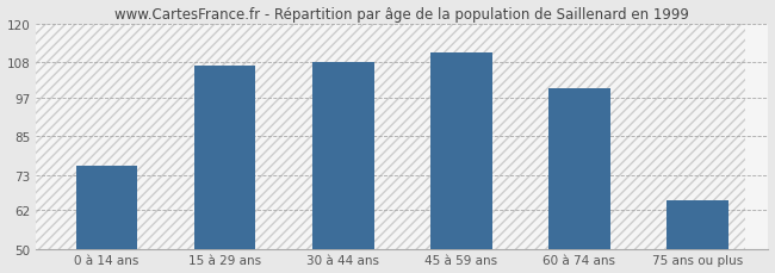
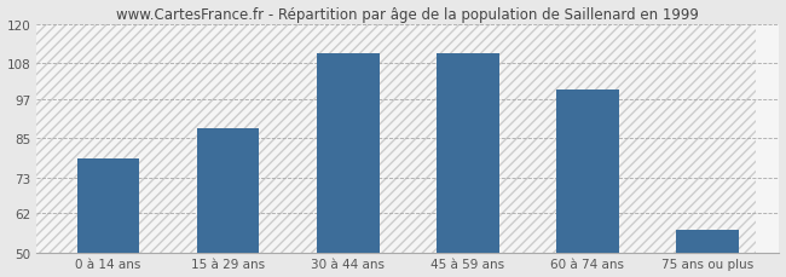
0 à 14 ans: 76 -> 79
15 à 29 ans: 107 -> 88
30 à 44 ans: 108 -> 111
75 ans ou plus: 65 -> 57
